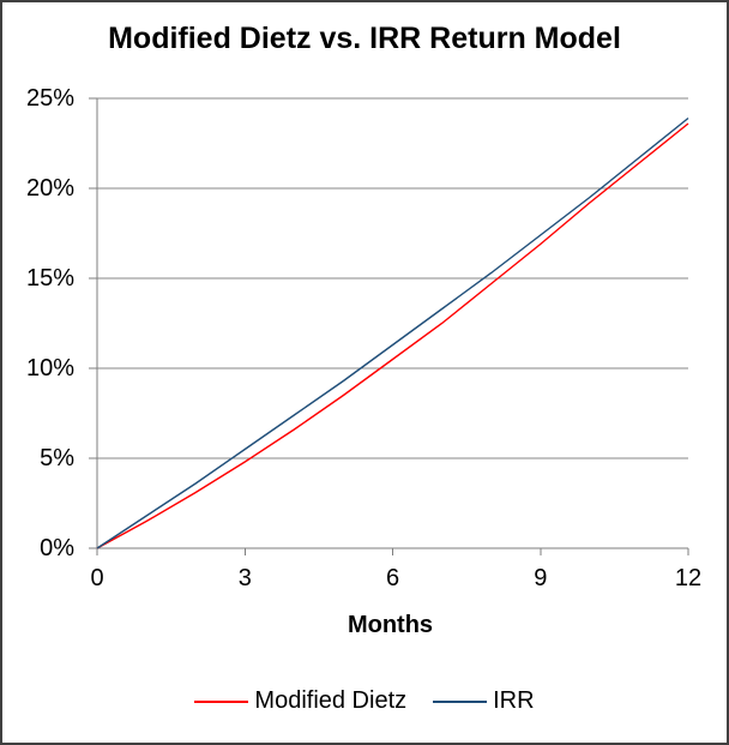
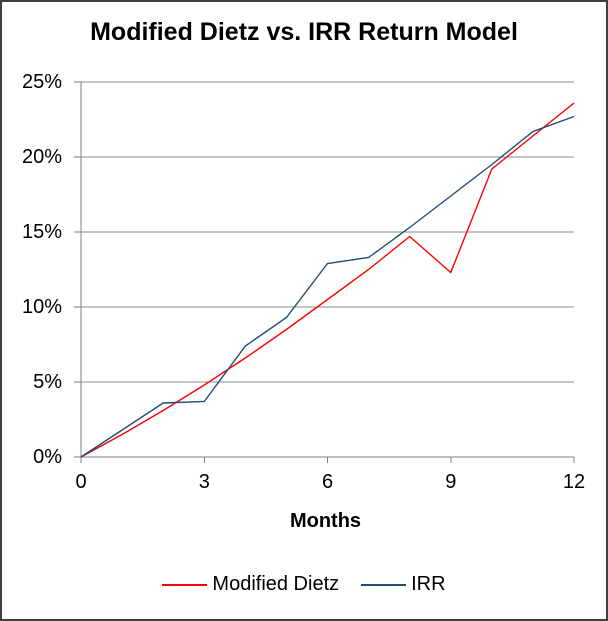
IRR/3: 5.5% -> 3.7%
IRR/6: 11.3% -> 12.9%
Modified Dietz/9: 16.9% -> 12.3%
IRR/12: 23.9% -> 22.7%
